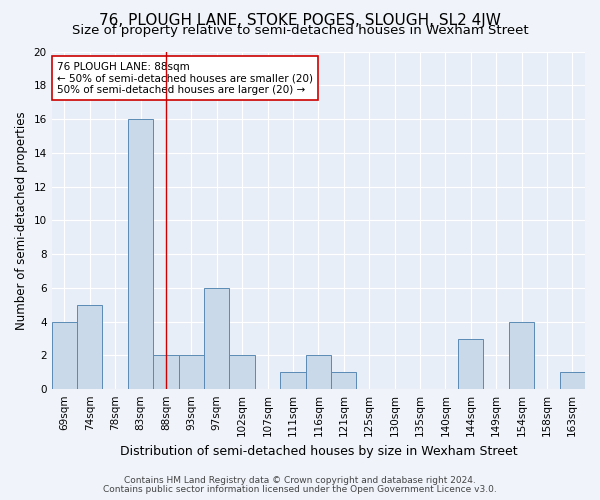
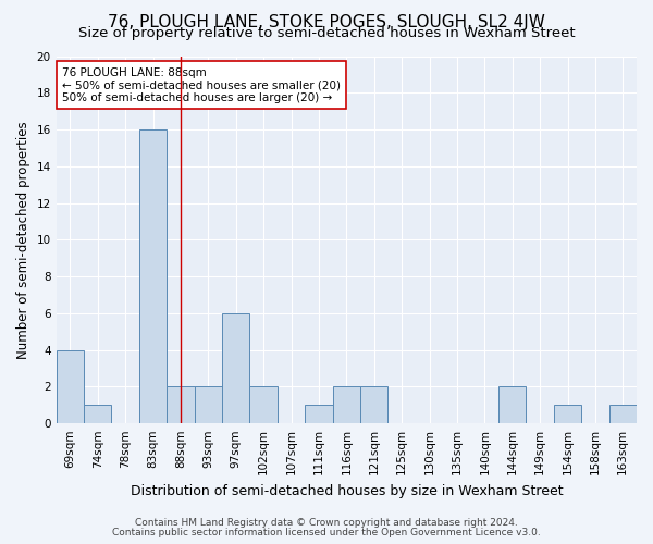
74sqm: 5 -> 1
121sqm: 1 -> 2
144sqm: 3 -> 2
154sqm: 4 -> 1
